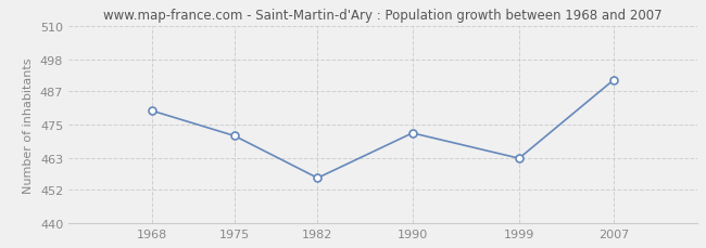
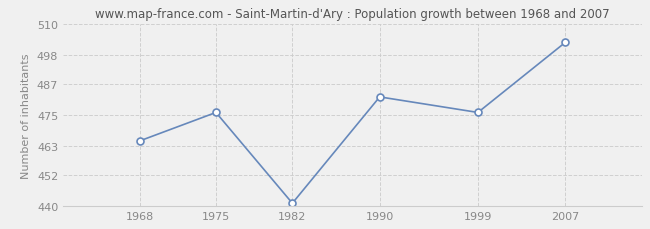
1968: 480 -> 465
1975: 471 -> 476
1982: 456 -> 441
1990: 472 -> 482
1999: 463 -> 476
2007: 491 -> 503
